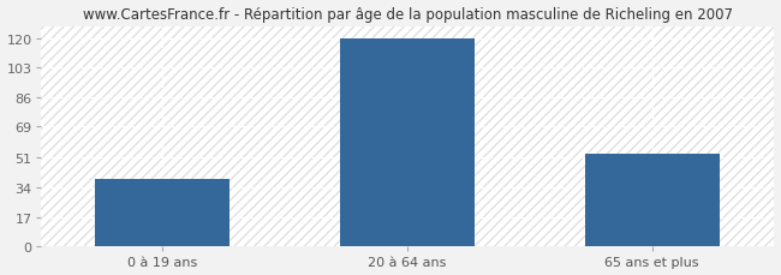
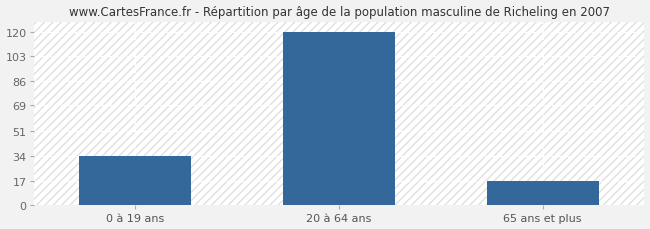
0 à 19 ans: 39 -> 34
65 ans et plus: 53 -> 17
